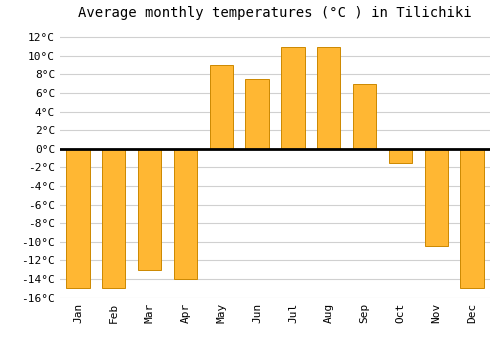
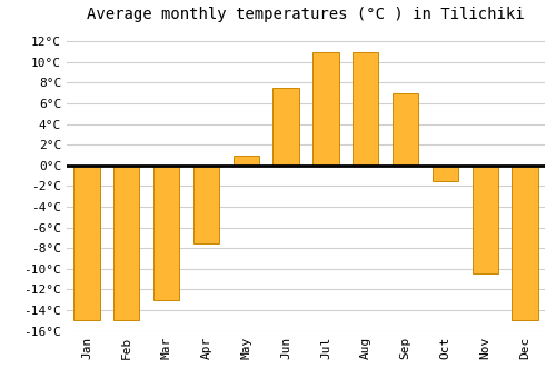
Apr: -14.0°C -> -7.5°C
May: 9.0°C -> 1.0°C
